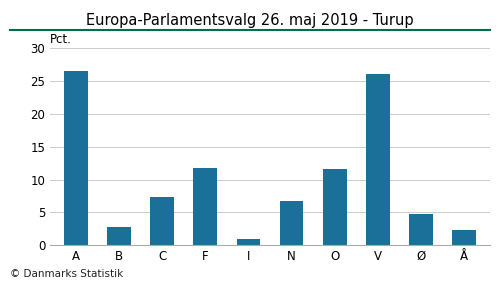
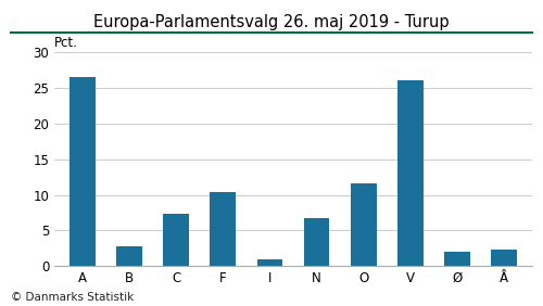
F: 11.8 -> 10.4
Ø: 4.8 -> 2.0
